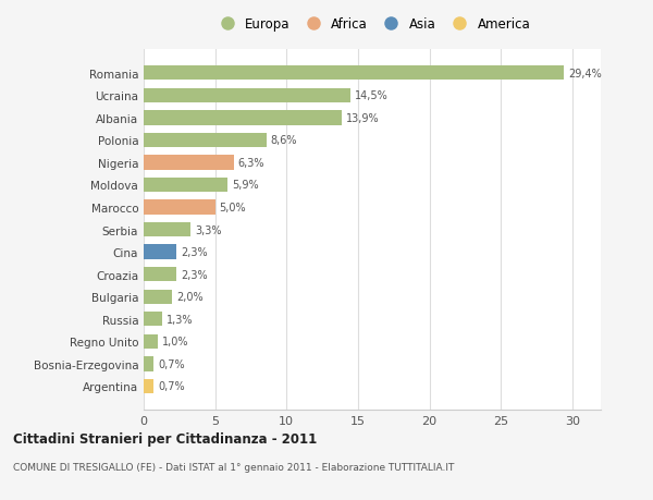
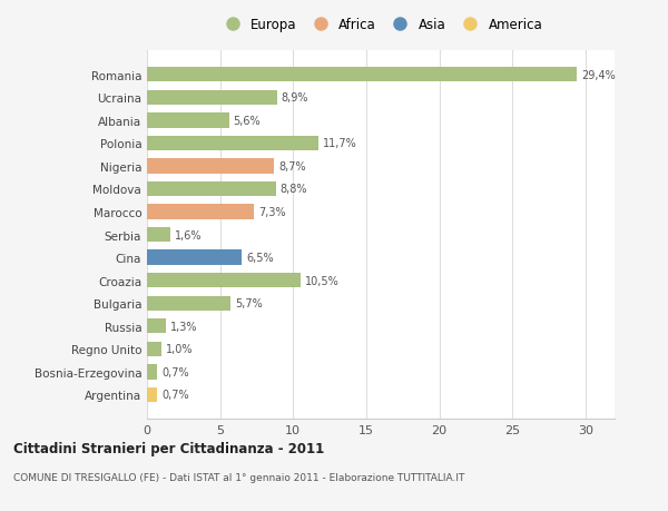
Ucraina: 14,5% -> 8,9%
Albania: 13,9% -> 5,6%
Polonia: 8,6% -> 11,7%
Nigeria: 6,3% -> 8,7%
Moldova: 5,9% -> 8,8%
Marocco: 5,0% -> 7,3%
Serbia: 3,3% -> 1,6%
Cina: 2,3% -> 6,5%
Croazia: 2,3% -> 10,5%
Bulgaria: 2,0% -> 5,7%
